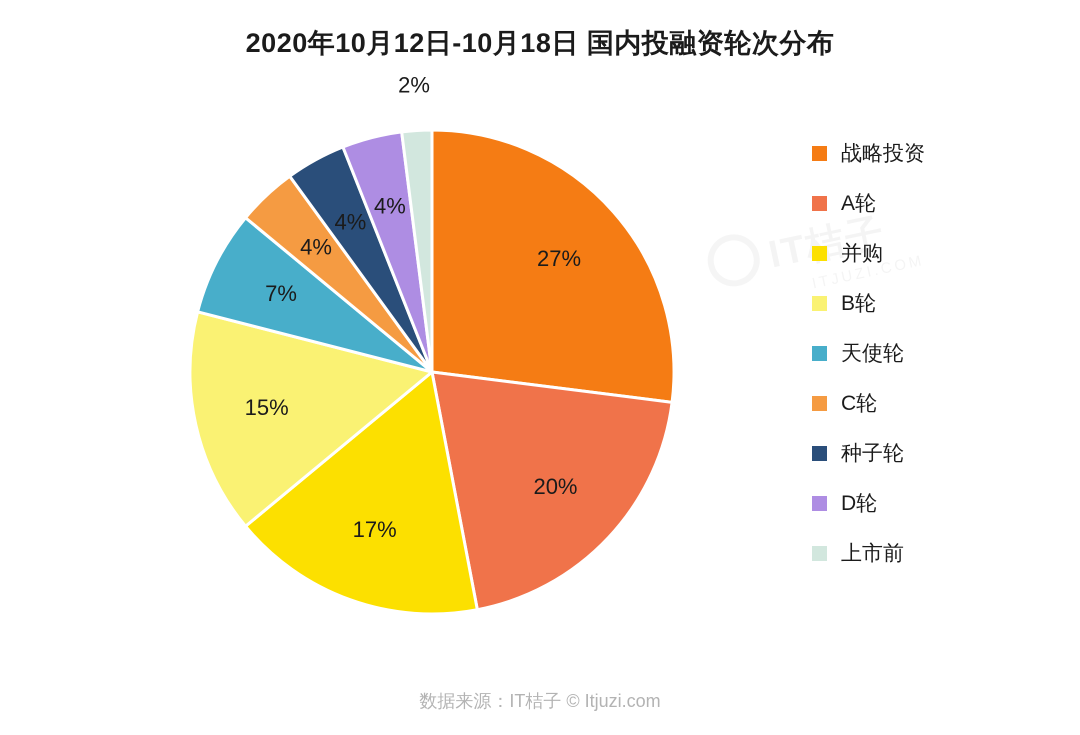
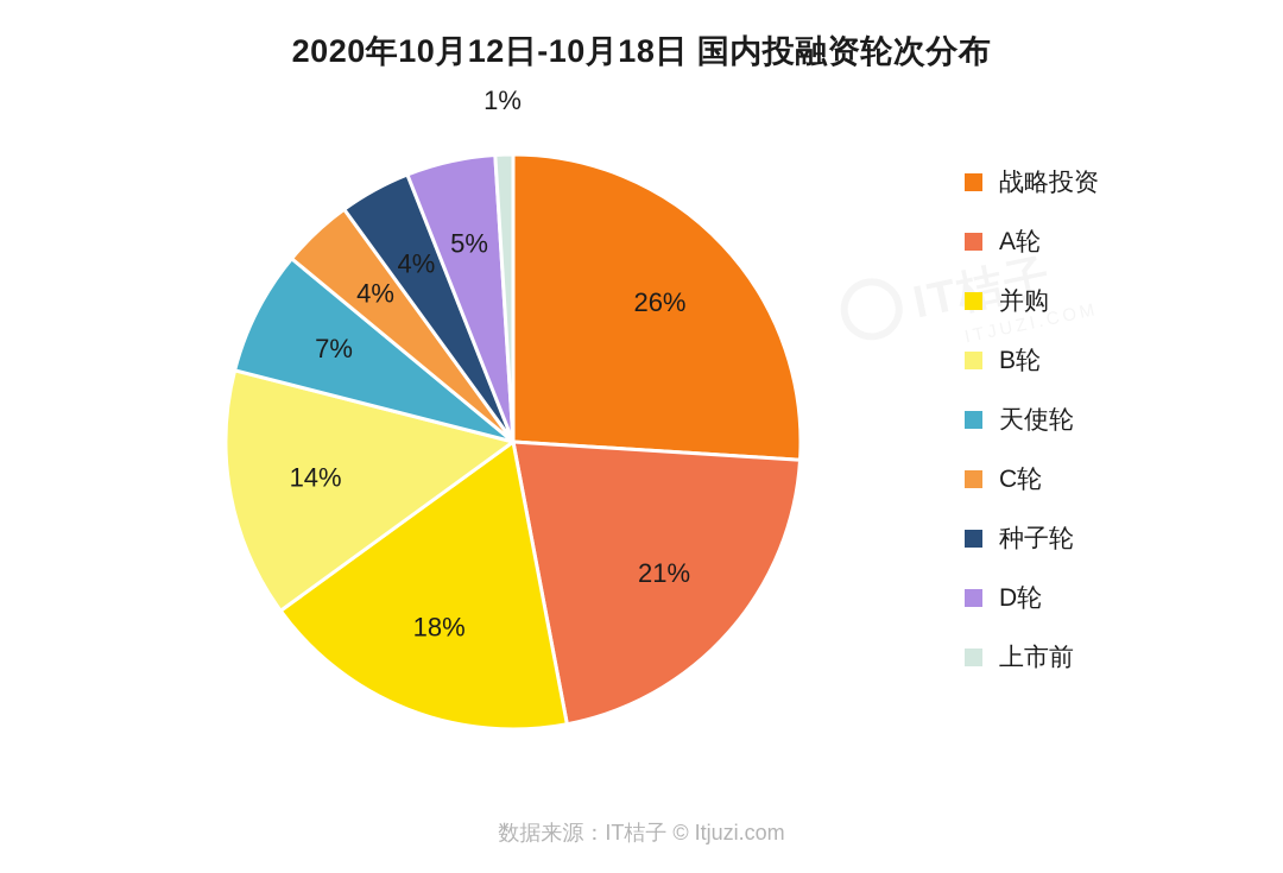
战略投资: 27% -> 26%
A轮: 20% -> 21%
并购: 17% -> 18%
B轮: 15% -> 14%
D轮: 4% -> 5%
上市前: 2% -> 1%
